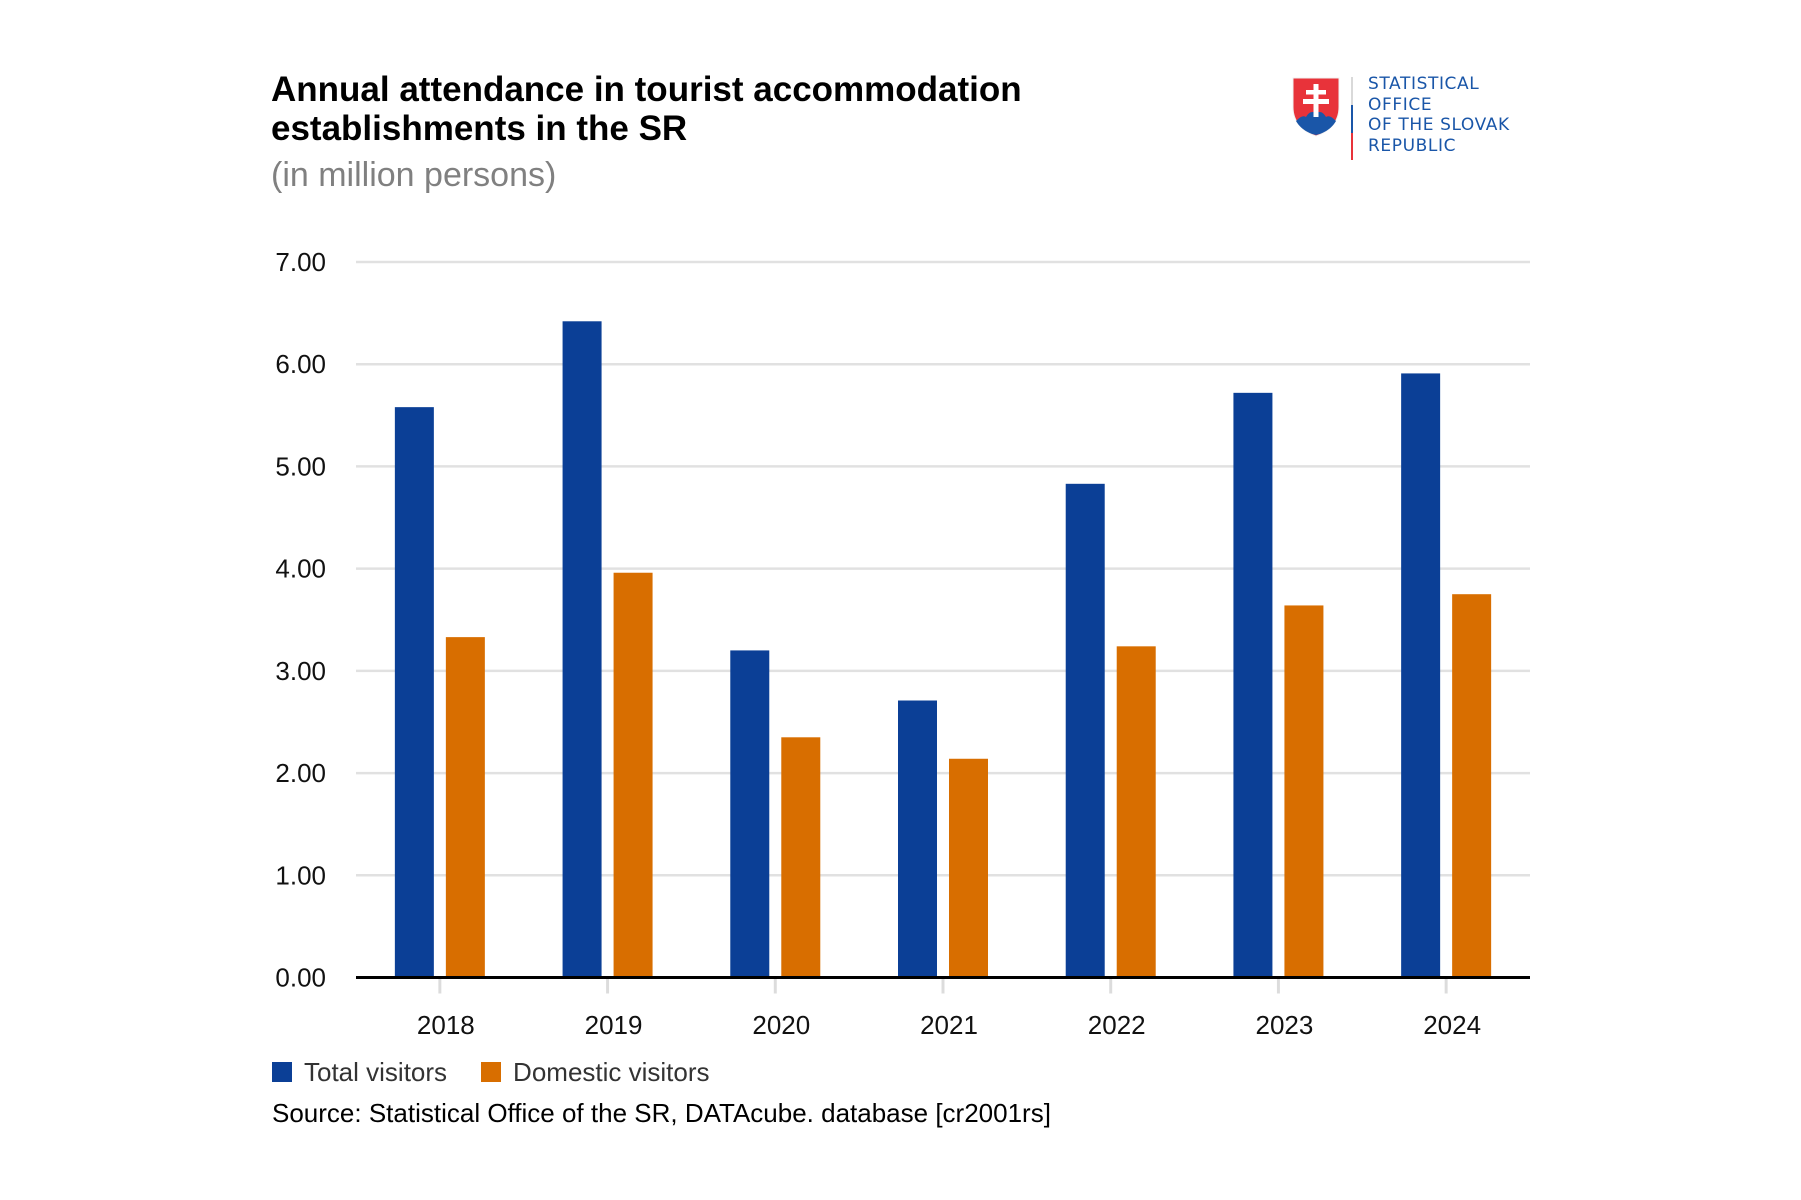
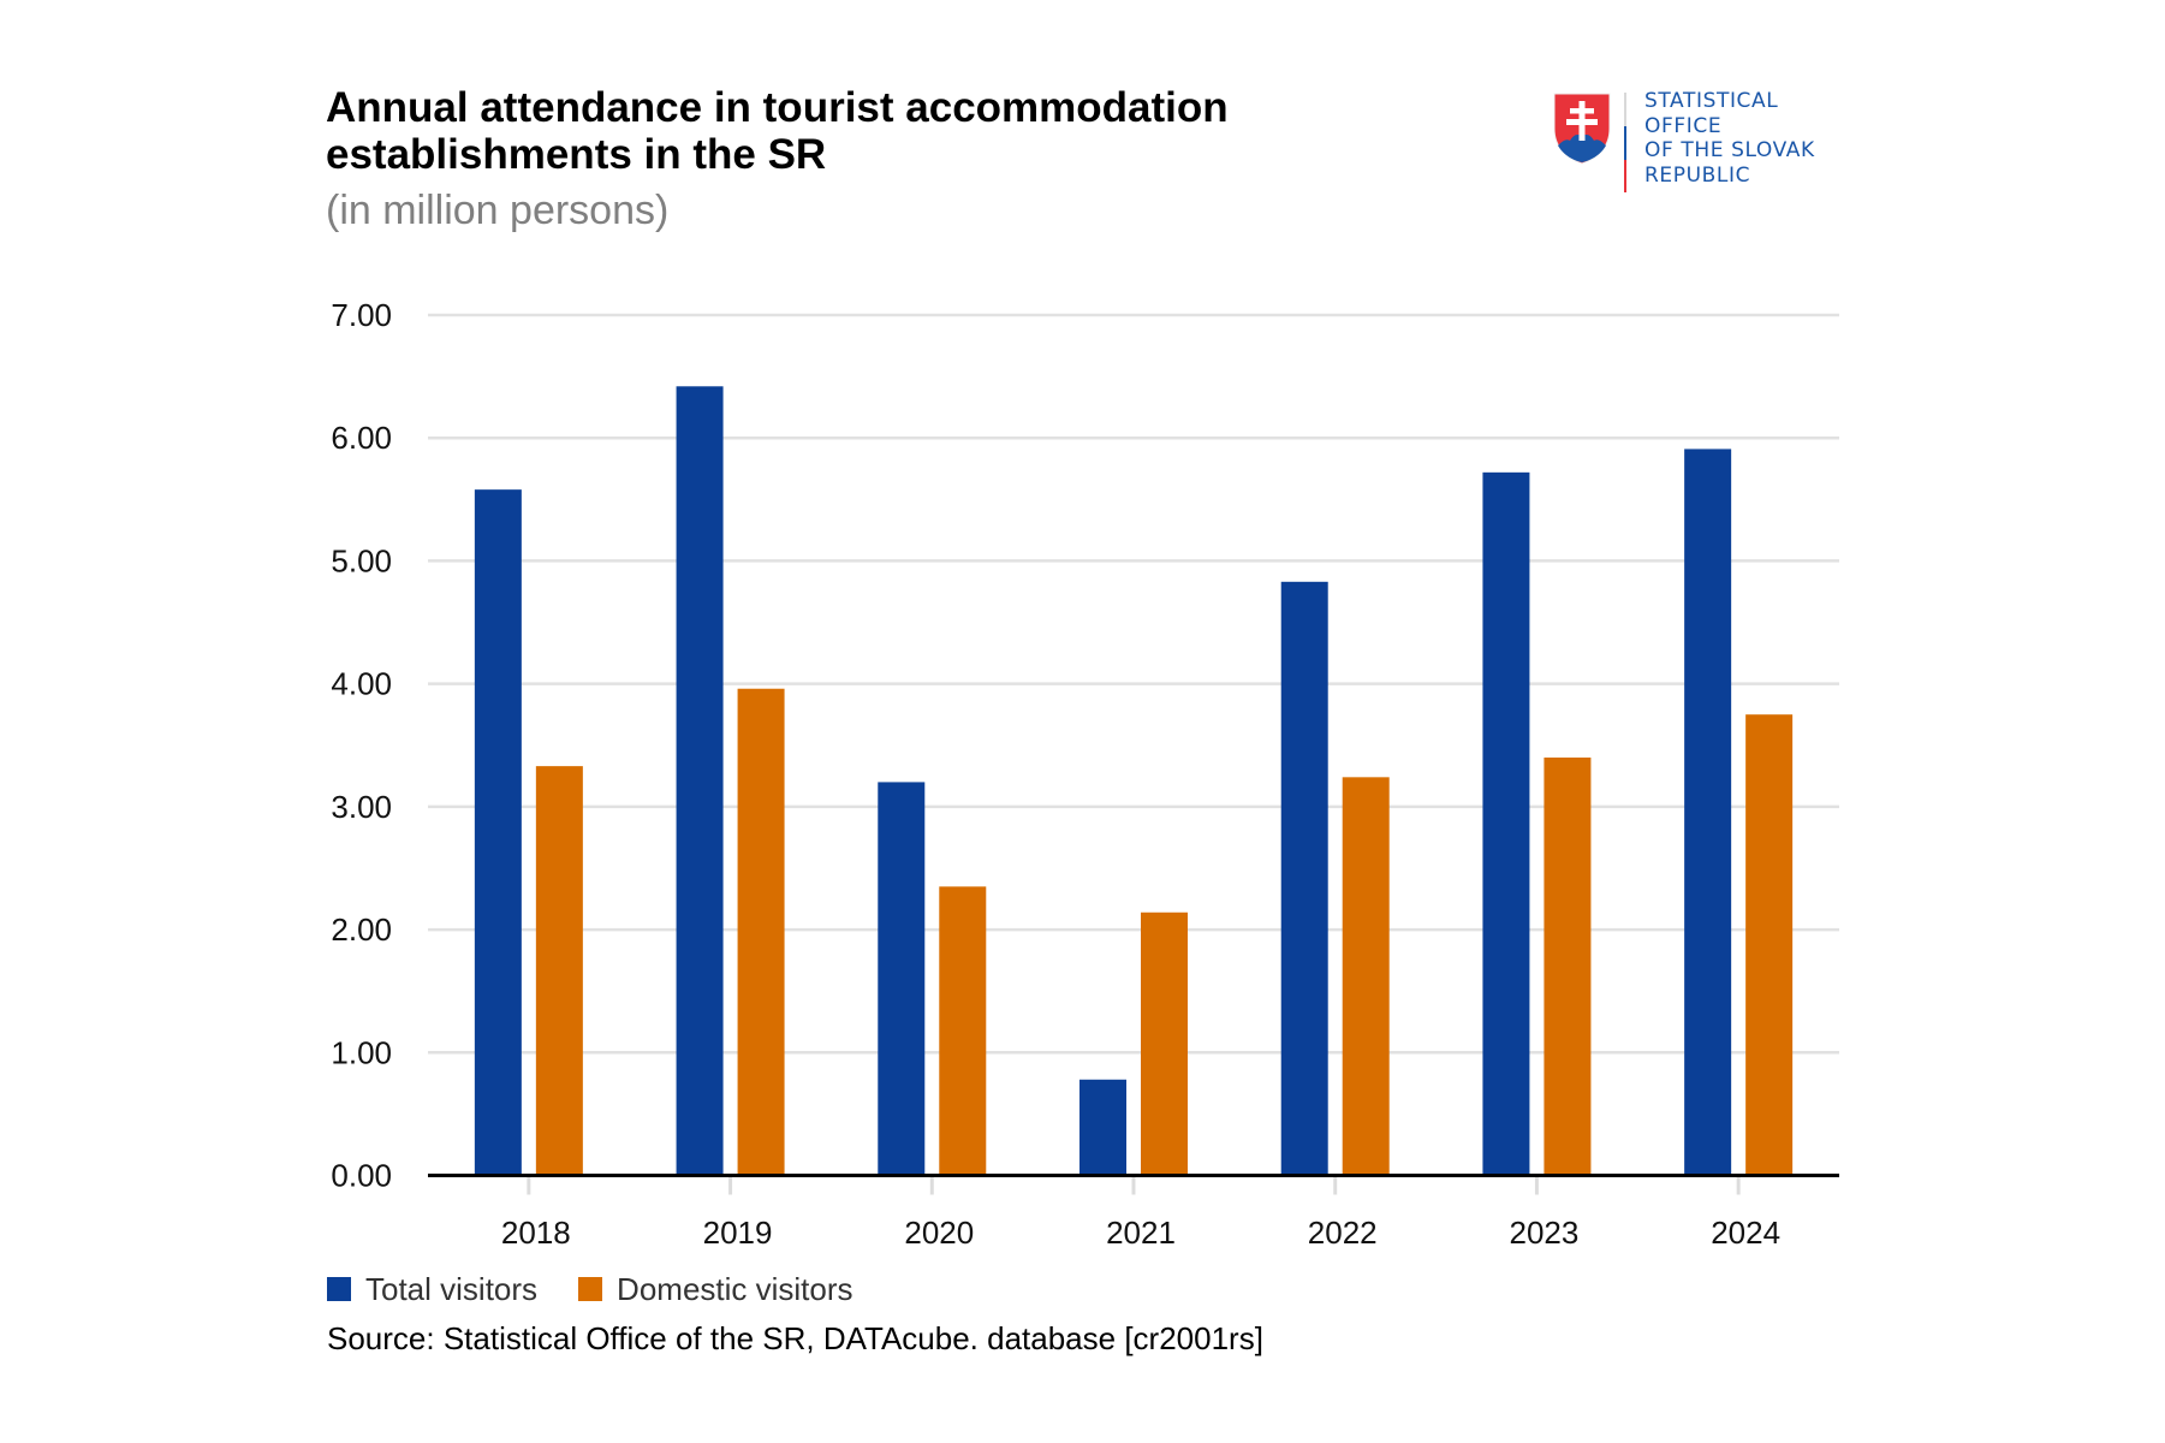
Total visitors/2021: 2.71 -> 0.78
Domestic visitors/2023: 3.64 -> 3.40
